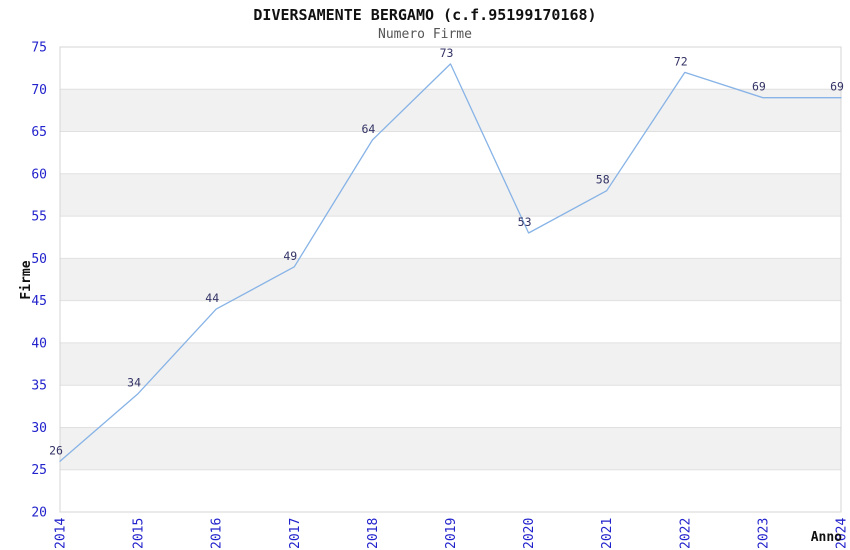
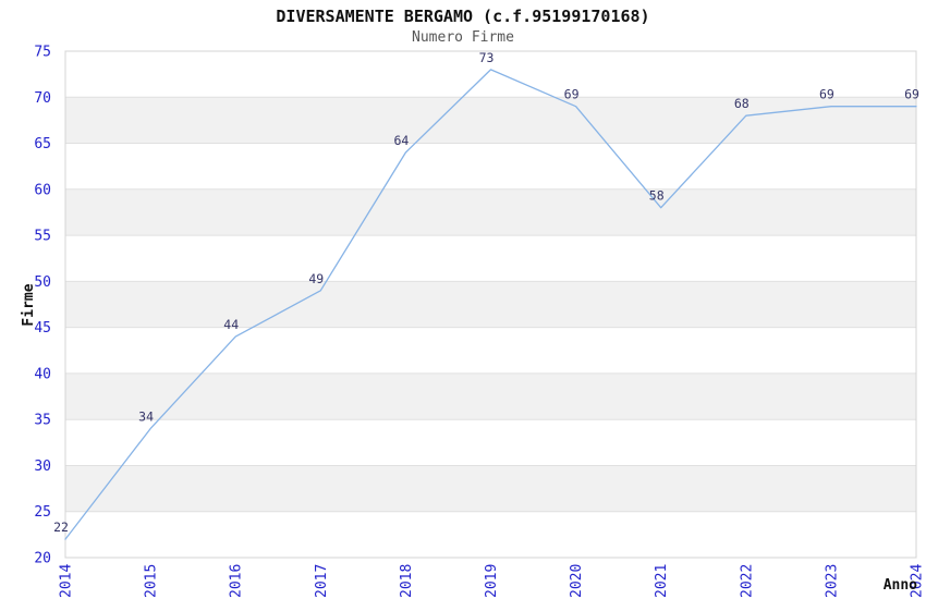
2014: 26 -> 22
2020: 53 -> 69
2022: 72 -> 68
